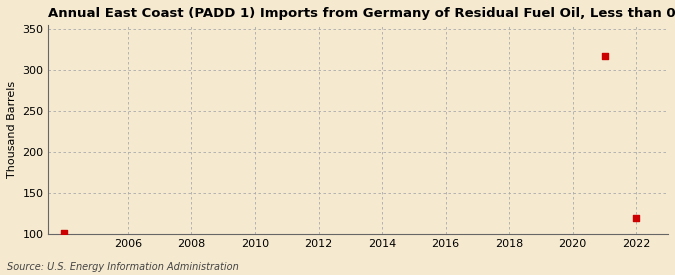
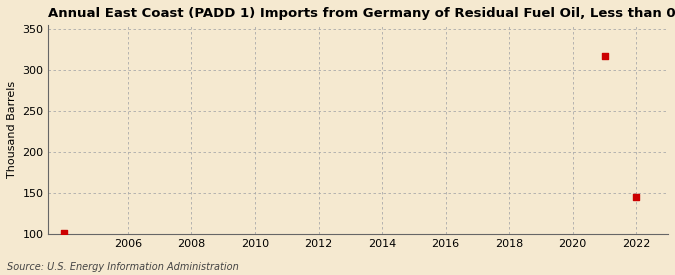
2022: 120 -> 145
